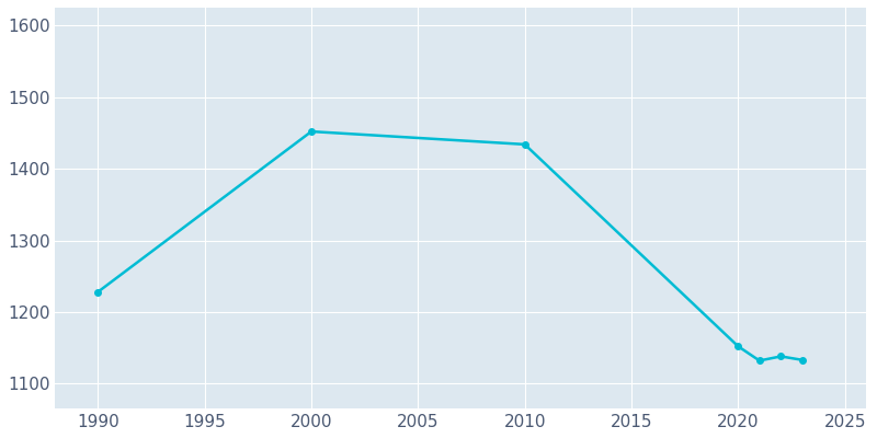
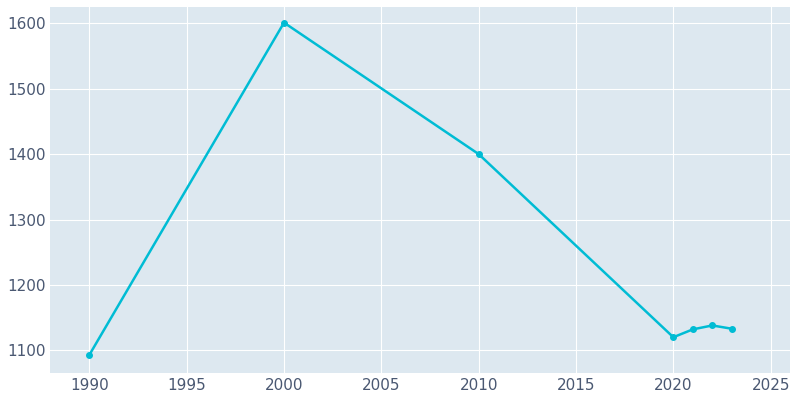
1990: 1228 -> 1093
2000: 1452 -> 1601
2010: 1434 -> 1400
2020: 1152 -> 1120
